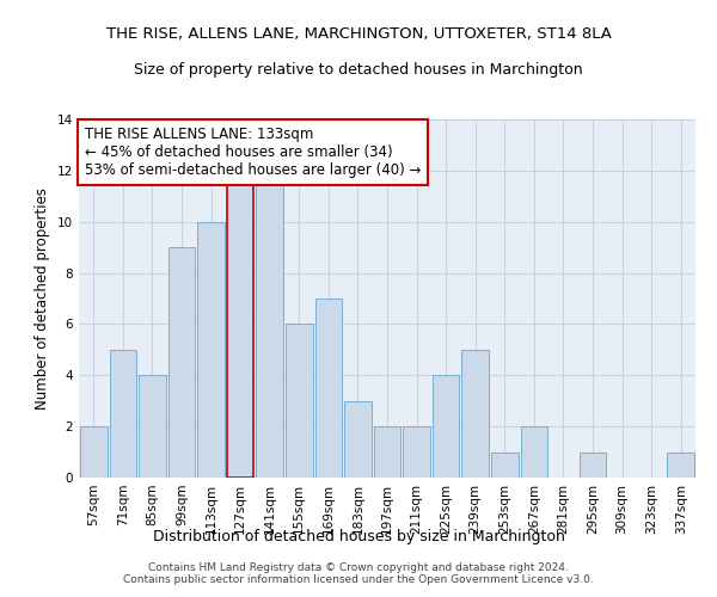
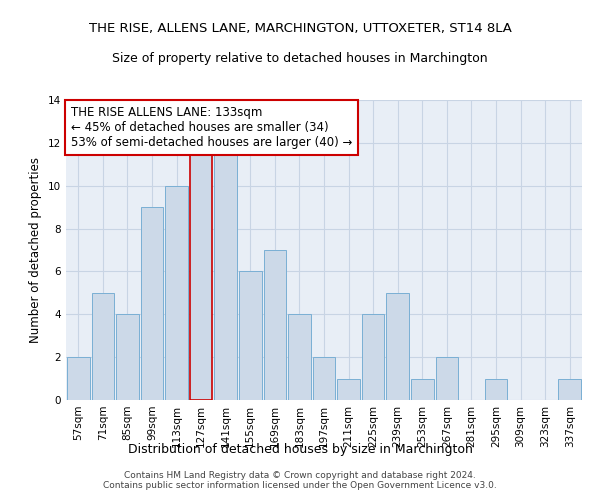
183sqm: 3 -> 4
211sqm: 2 -> 1
